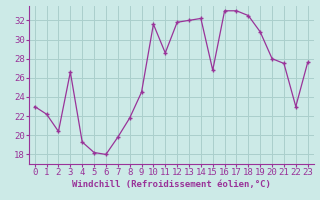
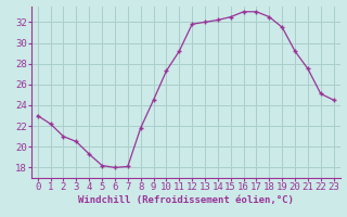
2: 20.4 -> 21.0
3: 26.6 -> 20.5
7: 19.8 -> 18.1
10: 31.6 -> 27.3
11: 28.6 -> 29.2
15: 26.8 -> 32.5
19: 30.8 -> 31.5
20: 28.0 -> 29.2
22: 23.0 -> 25.1
23: 27.6 -> 24.5
